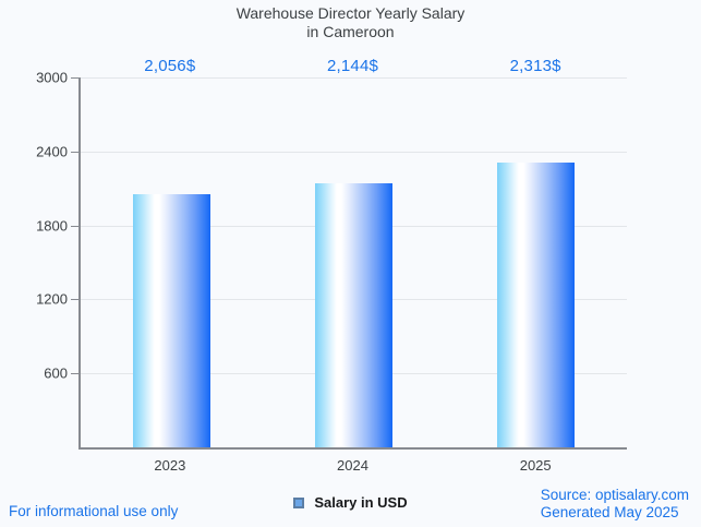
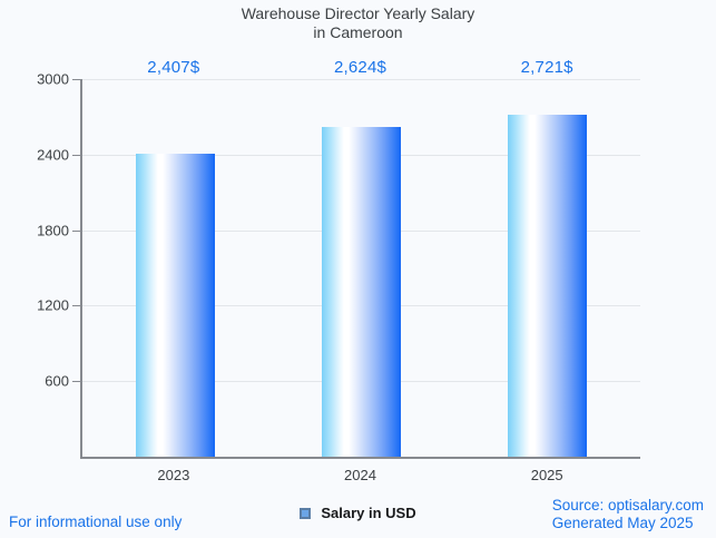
2023: 2,056 -> 2,407
2024: 2,144 -> 2,624
2025: 2,313 -> 2,721
